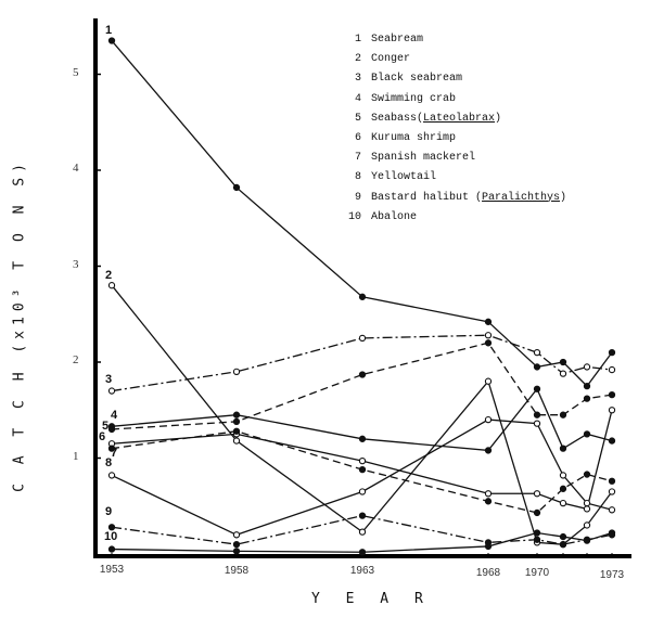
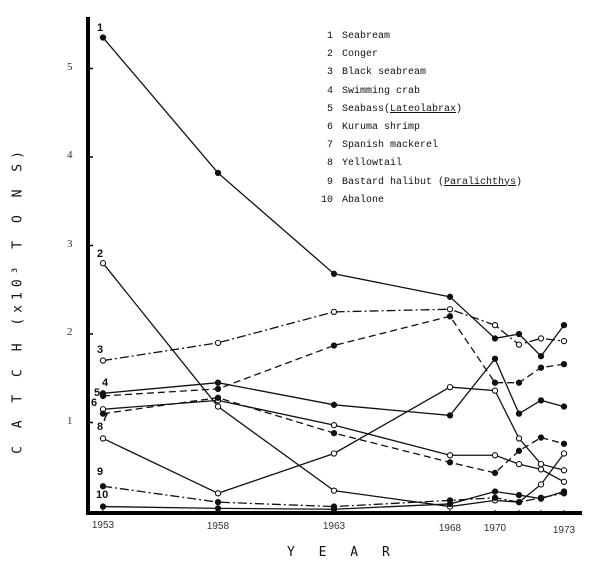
Bastard halibut (Paralichthys)/1963: 0.4 -> 0.1
Conger/1968: 1.8 -> 0.1
Kuruma shrimp/1973: 1.5 -> 0.3
